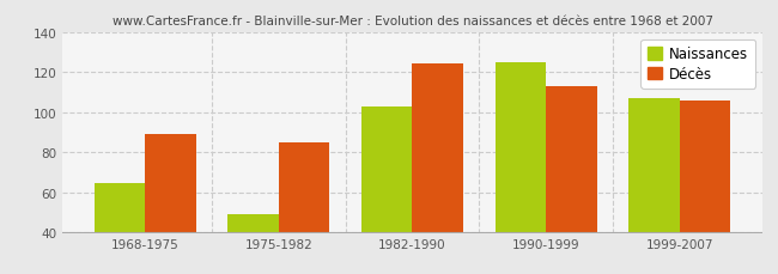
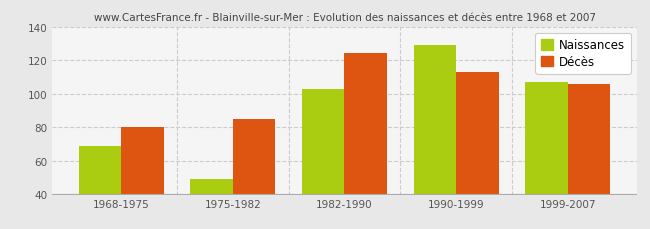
Naissances/1968-1975: 65 -> 69
Décès/1968-1975: 89 -> 80
Naissances/1990-1999: 125 -> 129
